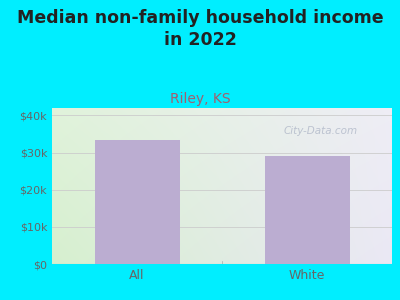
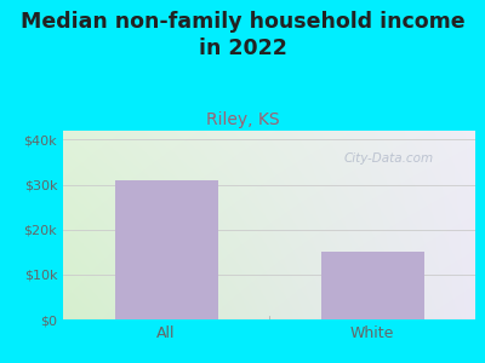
All: $33.5k -> $31.0k
White: $29.2k -> $15.0k
